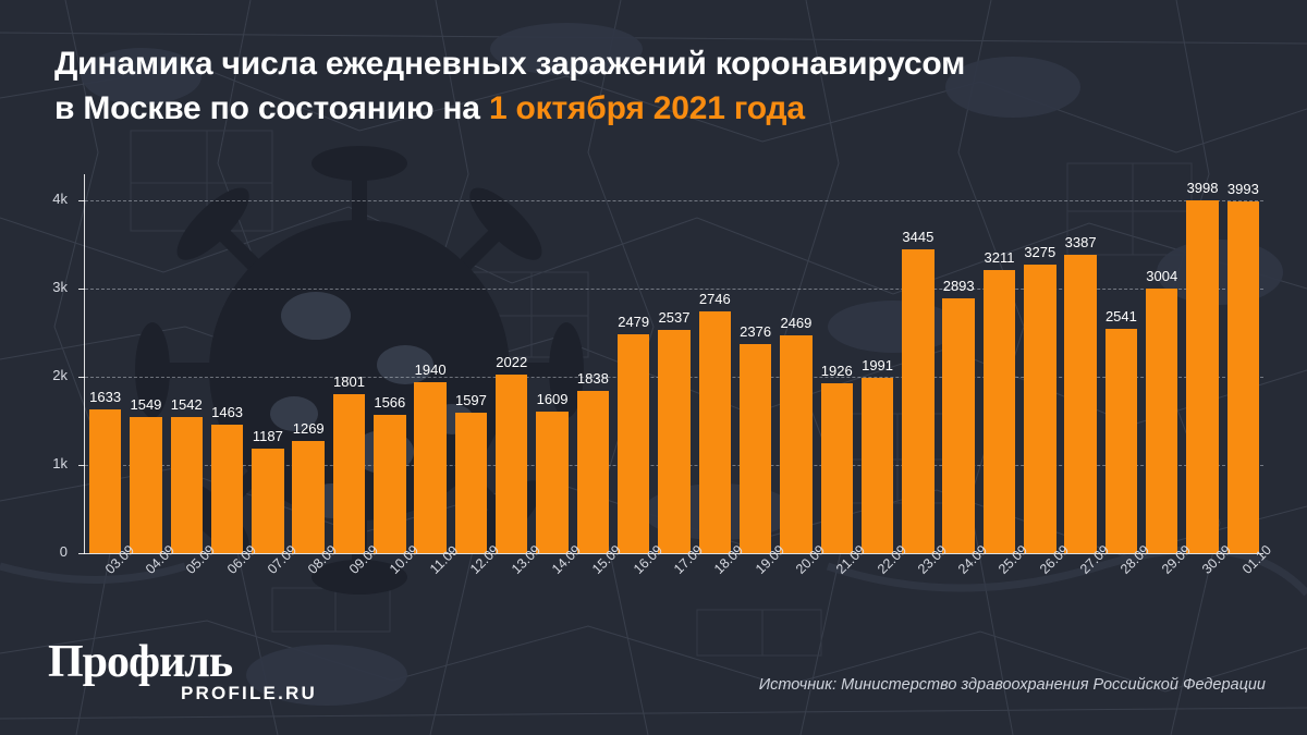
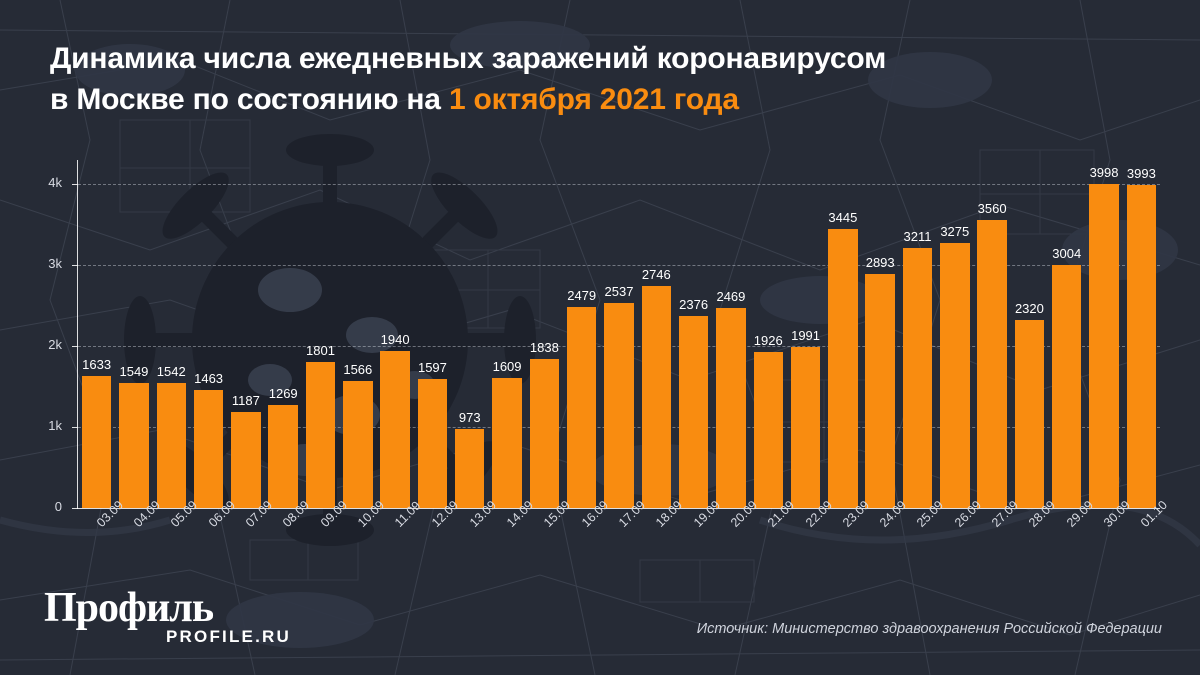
13.09: 2022 -> 973
27.09: 3387 -> 3560
28.09: 2541 -> 2320
